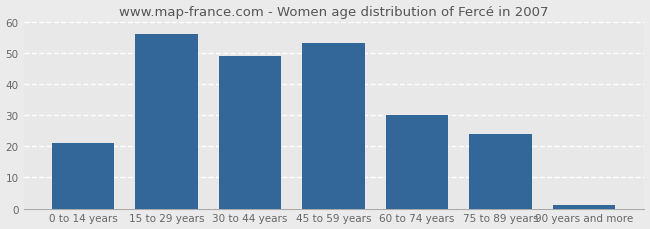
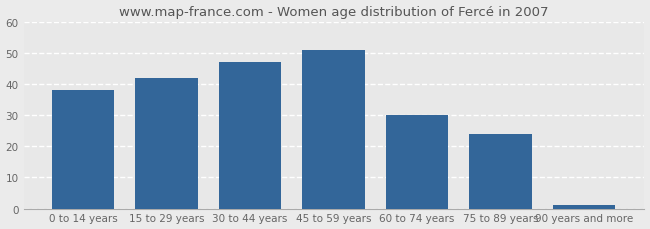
0 to 14 years: 21 -> 38
15 to 29 years: 56 -> 42
30 to 44 years: 49 -> 47
45 to 59 years: 53 -> 51
